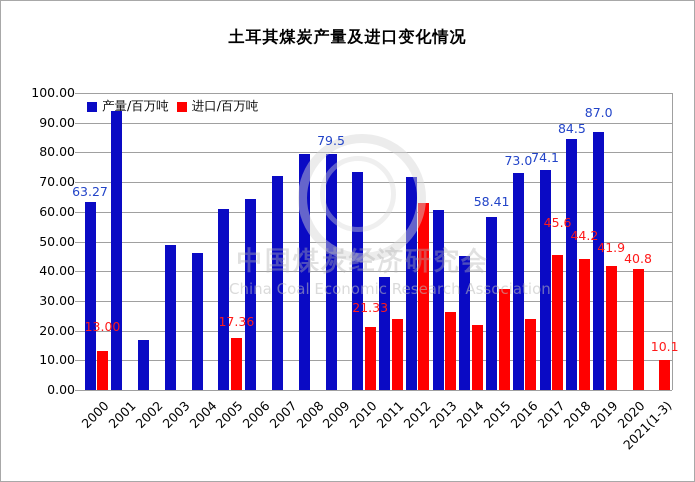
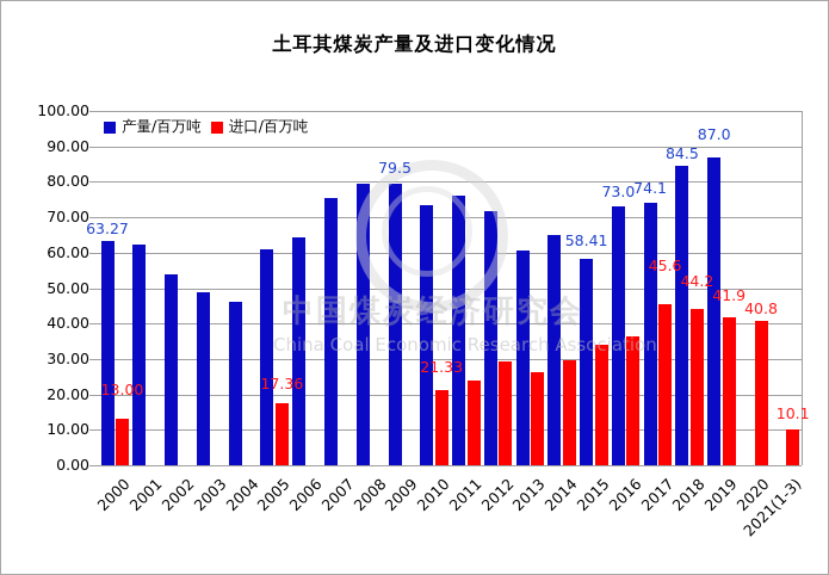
产量/百万吨/2001: 94 -> 62
产量/百万吨/2002: 17 -> 54
产量/百万吨/2007: 72 -> 76
产量/百万吨/2011: 38 -> 76
进口/百万吨/2012: 63 -> 29
产量/百万吨/2014: 45 -> 65
进口/百万吨/2014: 22 -> 30
进口/百万吨/2016: 24 -> 36
